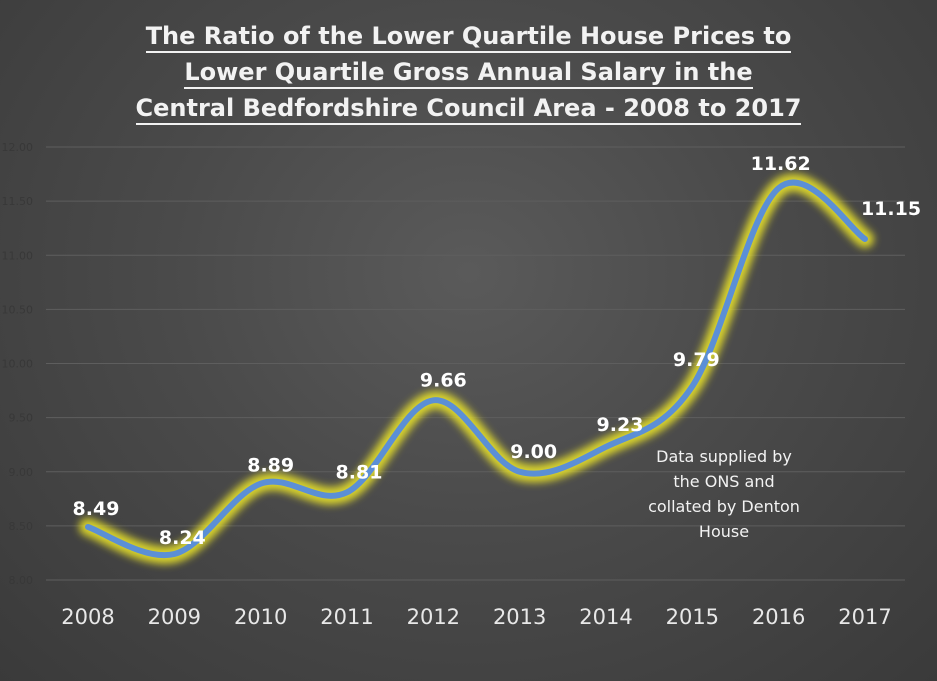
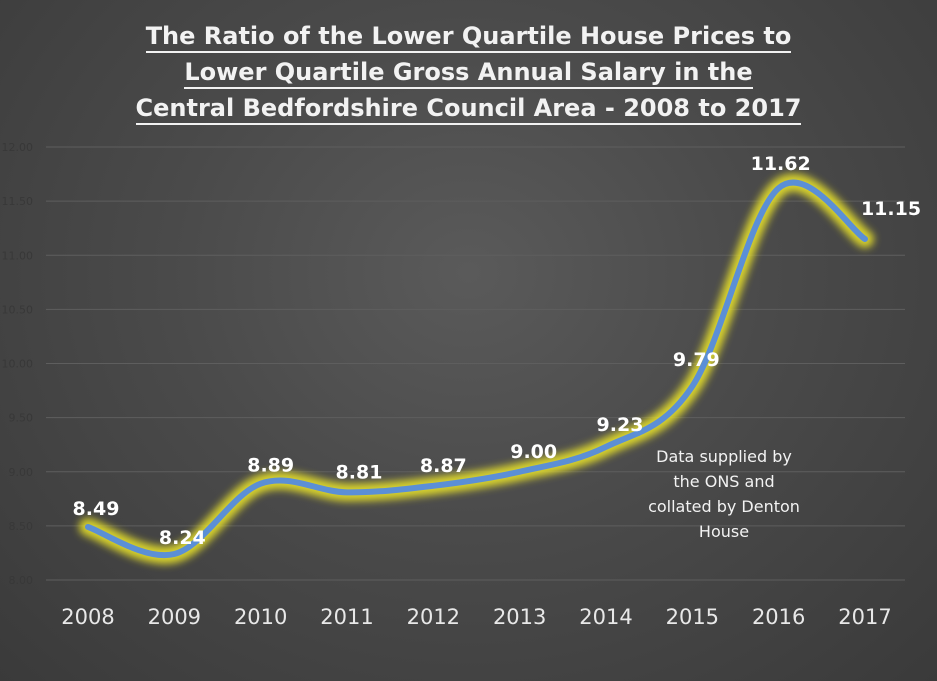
2012: 9.66 -> 8.87
